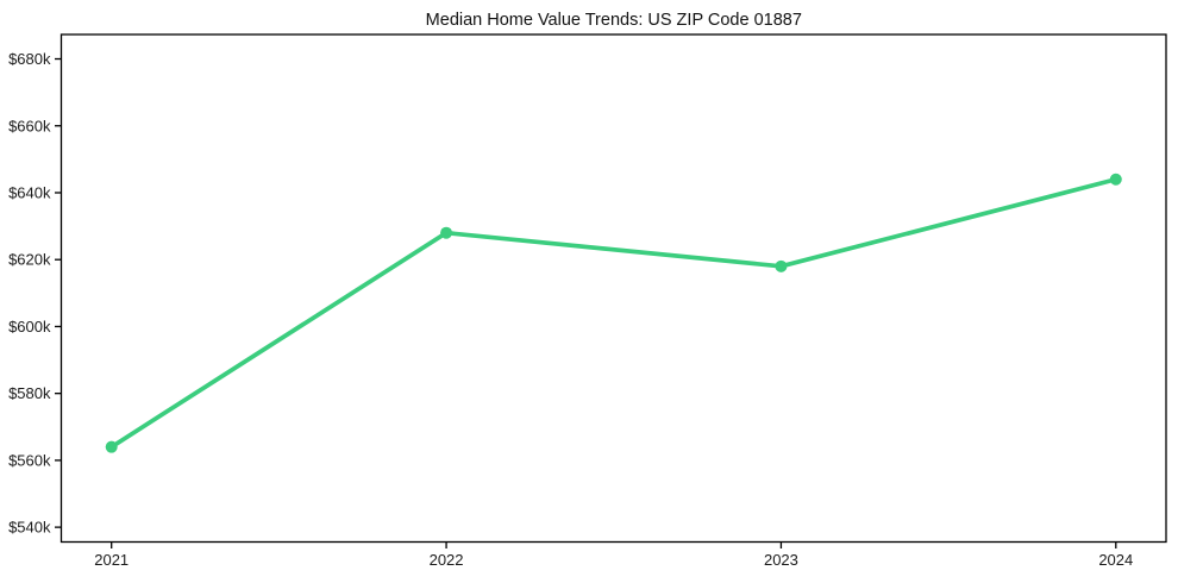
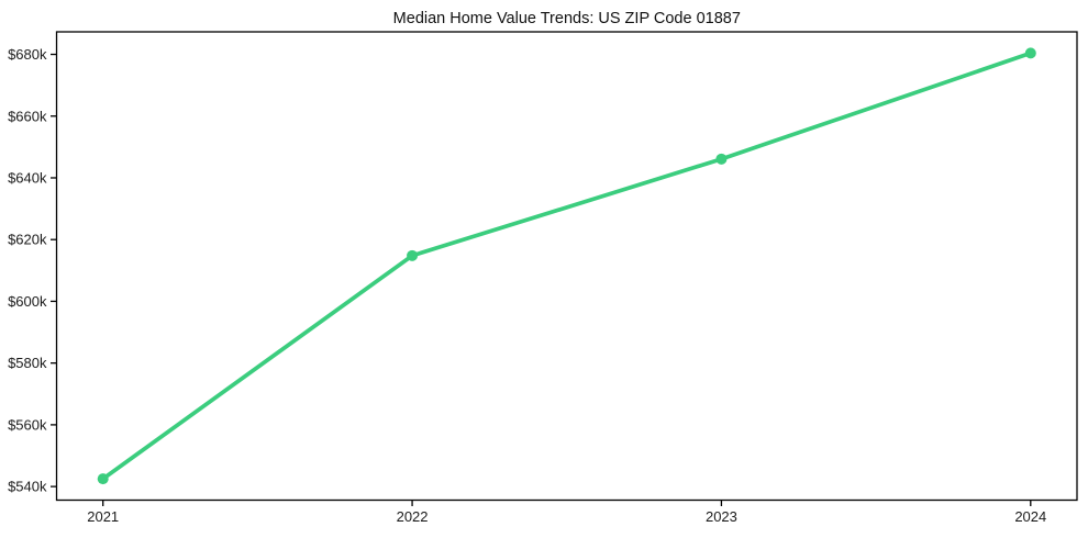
2021: $564k -> $542k
2022: $628k -> $615k
2023: $618k -> $646k
2024: $644k -> $680k
